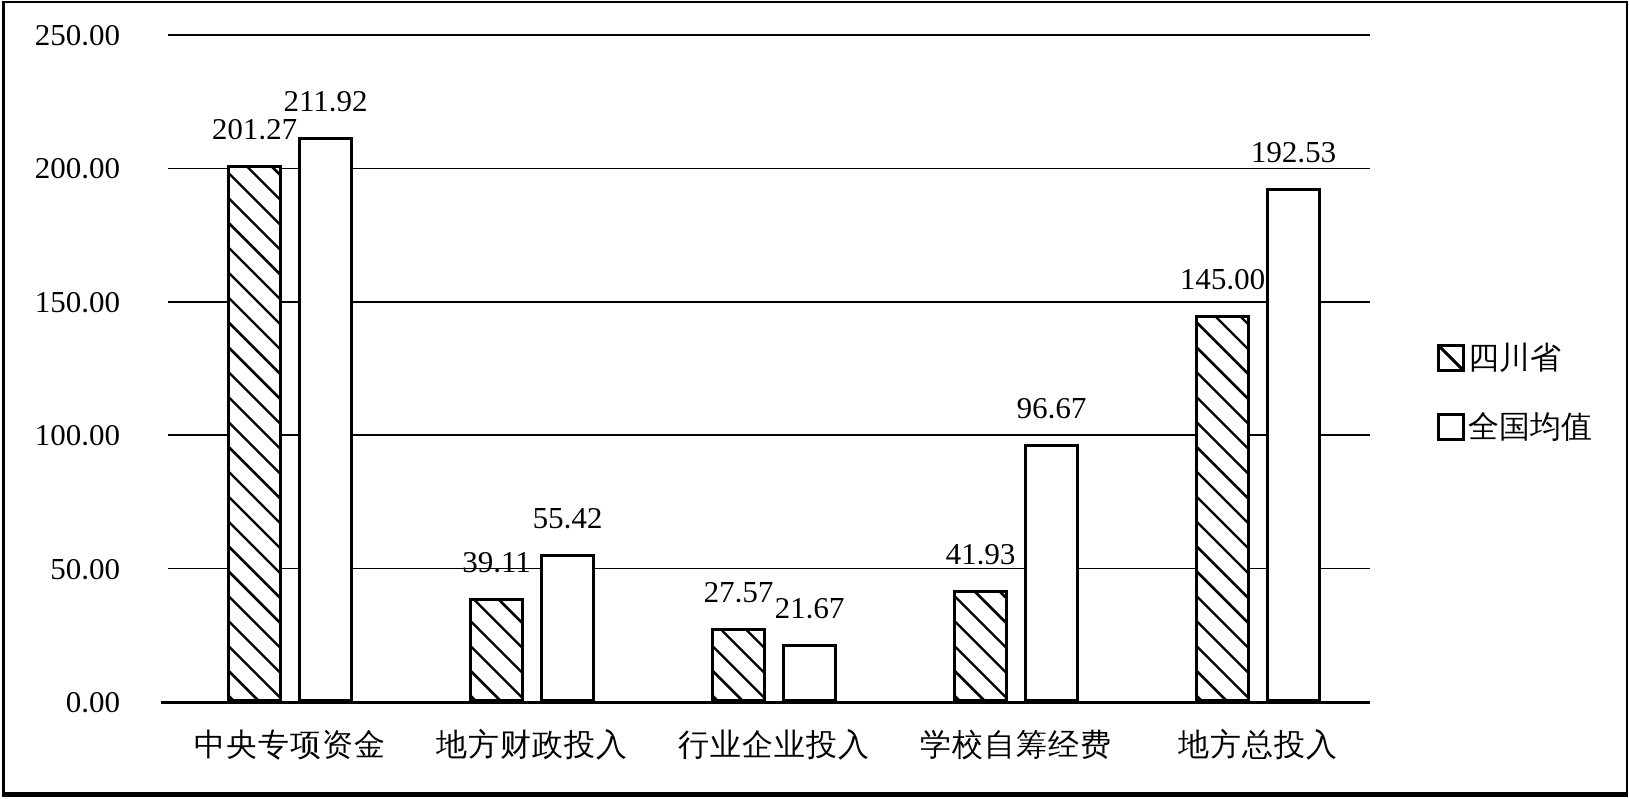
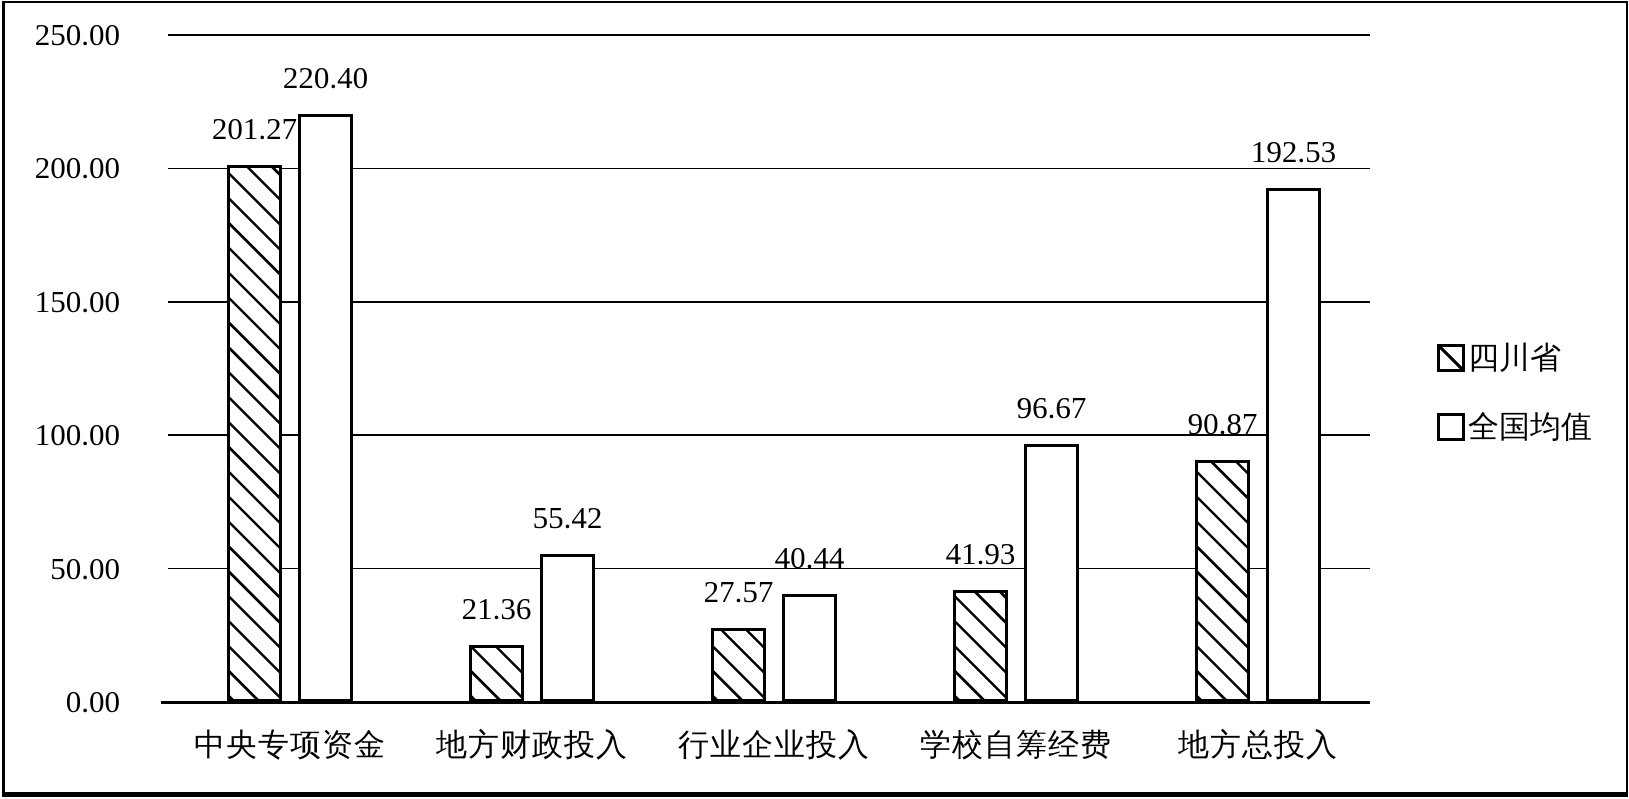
全国均值/中央专项资金: 211.92 -> 220.40
四川省/地方财政投入: 39.11 -> 21.36
全国均值/行业企业投入: 21.67 -> 40.44
四川省/地方总投入: 145.00 -> 90.87
